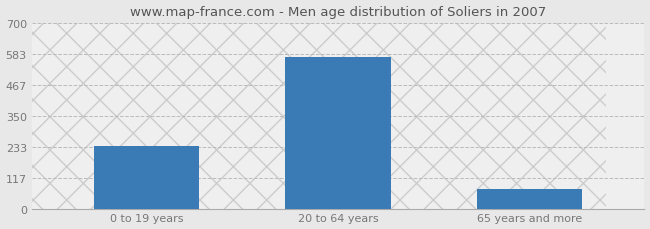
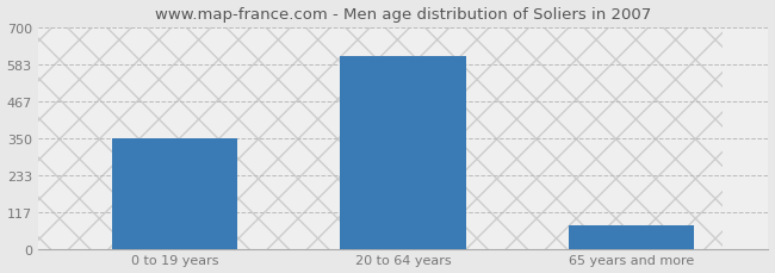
0 to 19 years: 235 -> 350
20 to 64 years: 570 -> 610
